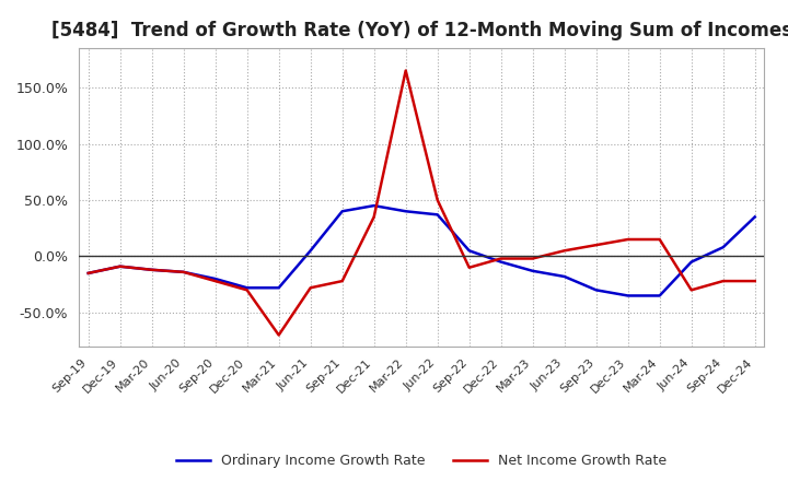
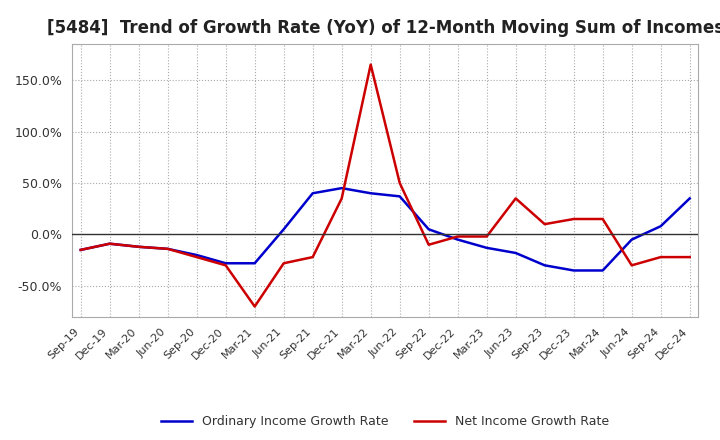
Net Income Growth Rate/Jun-23: 5% -> 35%
